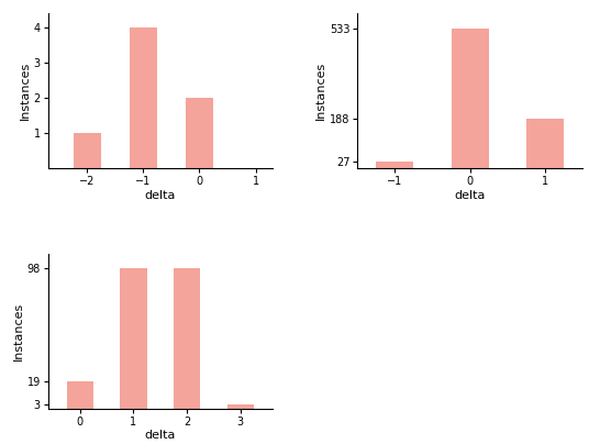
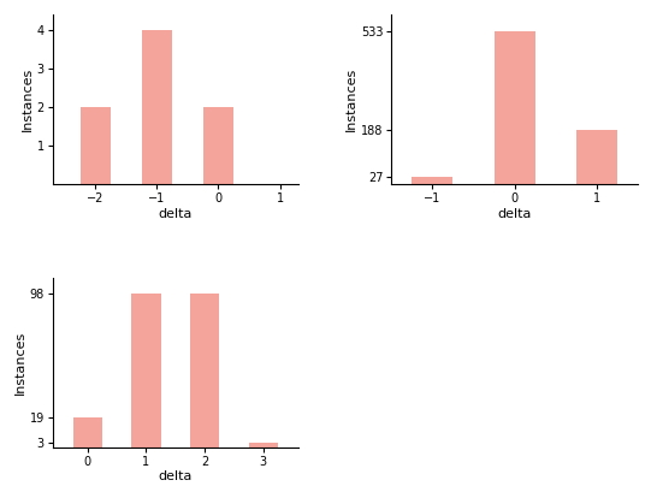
−2: 1 -> 2
